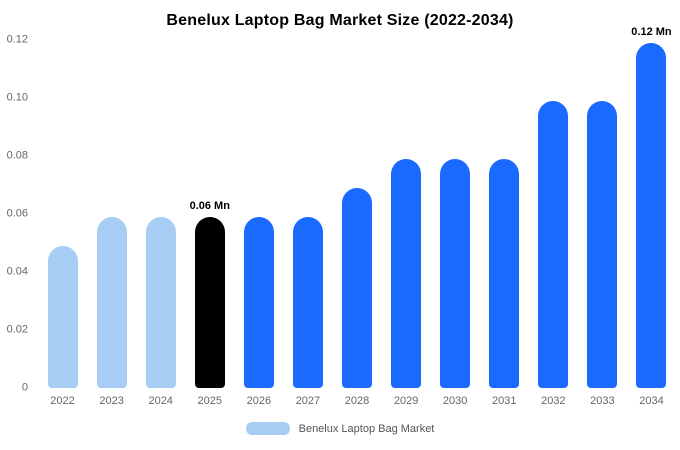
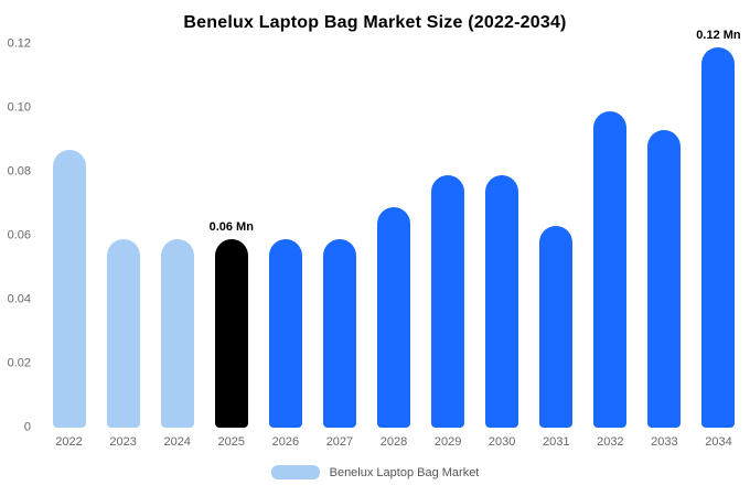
2022: 0.049 -> 0.087
2031: 0.079 -> 0.063
2033: 0.099 -> 0.093
